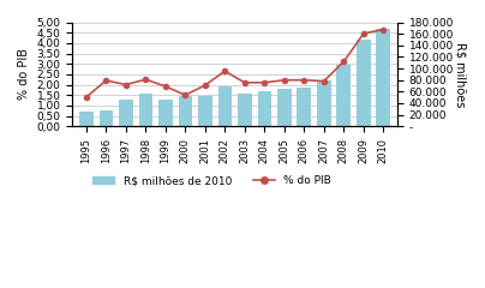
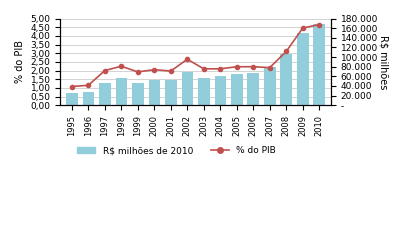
% do PIB/1995: 1,4 -> 1,1
% do PIB/1996: 2,2 -> 1,1
% do PIB/2000: 1,5 -> 2,0
